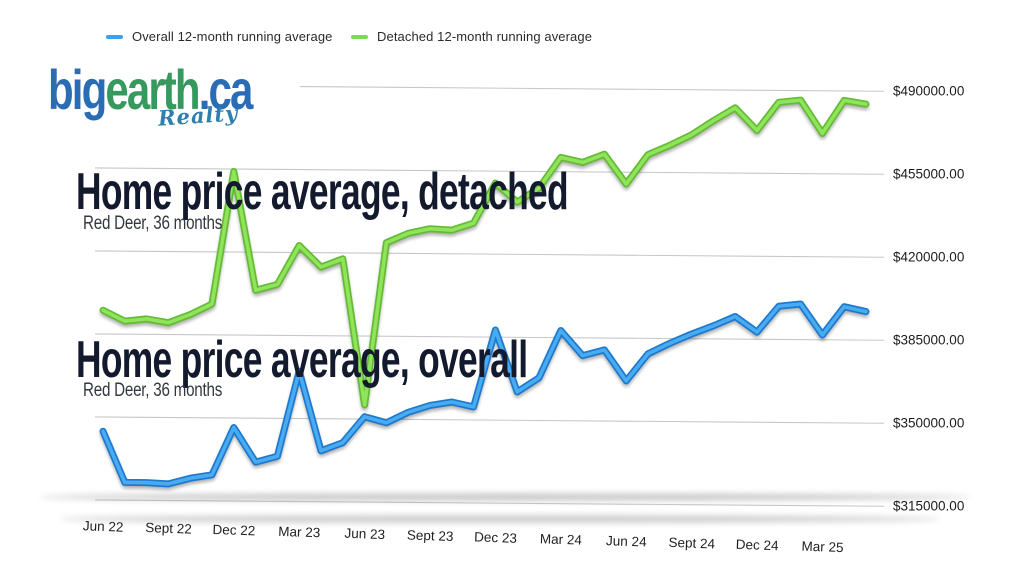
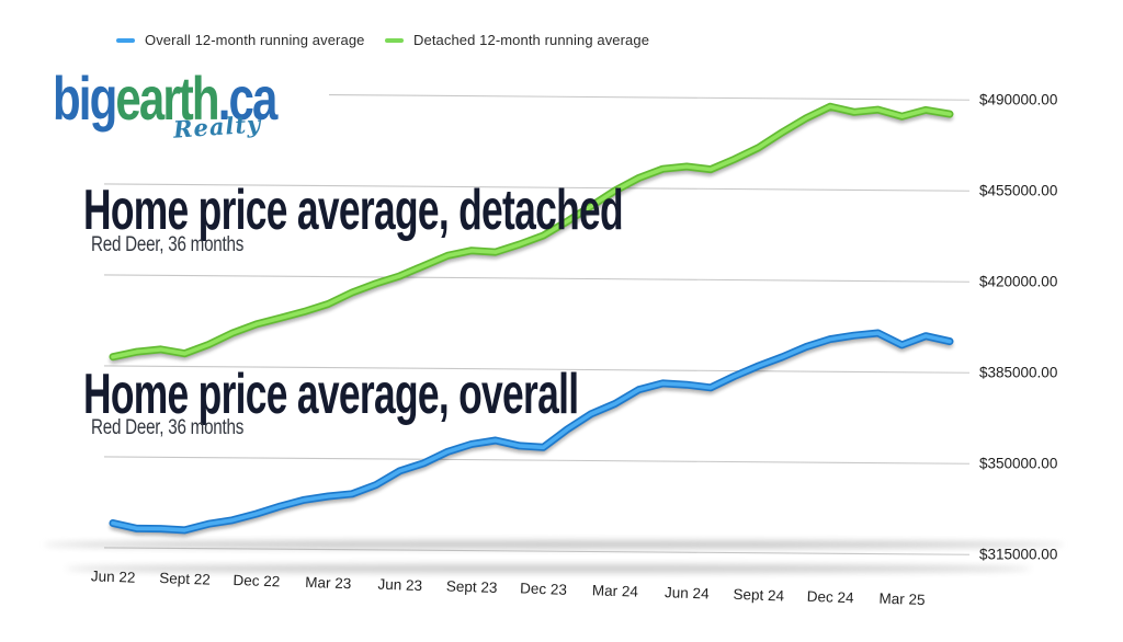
Overall 12-month running average/Jun 22: $344000 -> $324000
Detached 12-month running average/Jun 22: $395000 -> $388000
Overall 12-month running average/Dec 22: $346000 -> $328000
Detached 12-month running average/Dec 22: $454000 -> $402000
Overall 12-month running average/Mar 23: $370000 -> $336000
Detached 12-month running average/Mar 23: $423000 -> $410000
Overall 12-month running average/Jun 23: $351000 -> $346000
Detached 12-month running average/Jun 23: $356000 -> $420000
Overall 12-month running average/Dec 23: $388000 -> $355000
Detached 12-month running average/Dec 23: $450000 -> $436000
Overall 12-month running average/Mar 24: $388000 -> $372000
Detached 12-month running average/Mar 24: $461000 -> $454000
Overall 12-month running average/Jun 24: $367000 -> $380000
Detached 12-month running average/Jun 24: $450000 -> $464000
Overall 12-month running average/Dec 24: $388000 -> $398000
Detached 12-month running average/Dec 24: $473000 -> $487000
Overall 12-month running average/Mar 25: $387000 -> $396000
Detached 12-month running average/Mar 25: $472000 -> $484000
